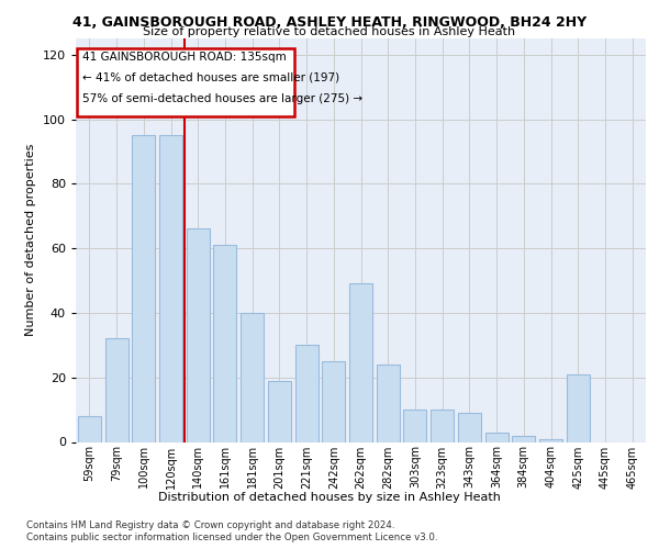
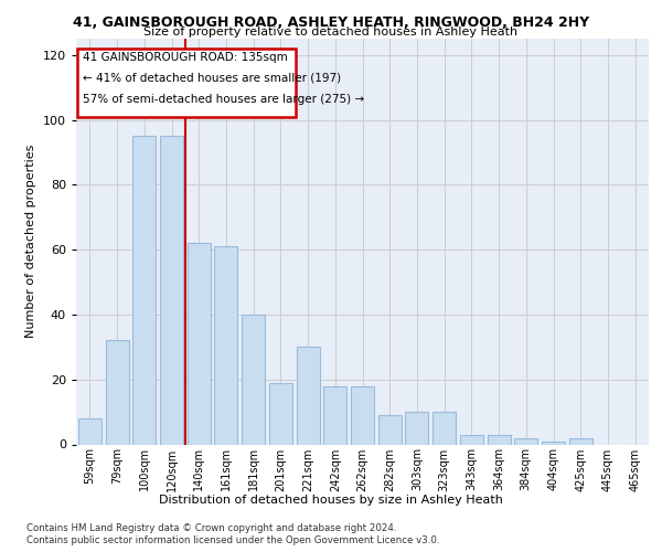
140sqm: 66 -> 62
242sqm: 25 -> 18
262sqm: 49 -> 18
282sqm: 24 -> 9
343sqm: 9 -> 3
425sqm: 21 -> 2
